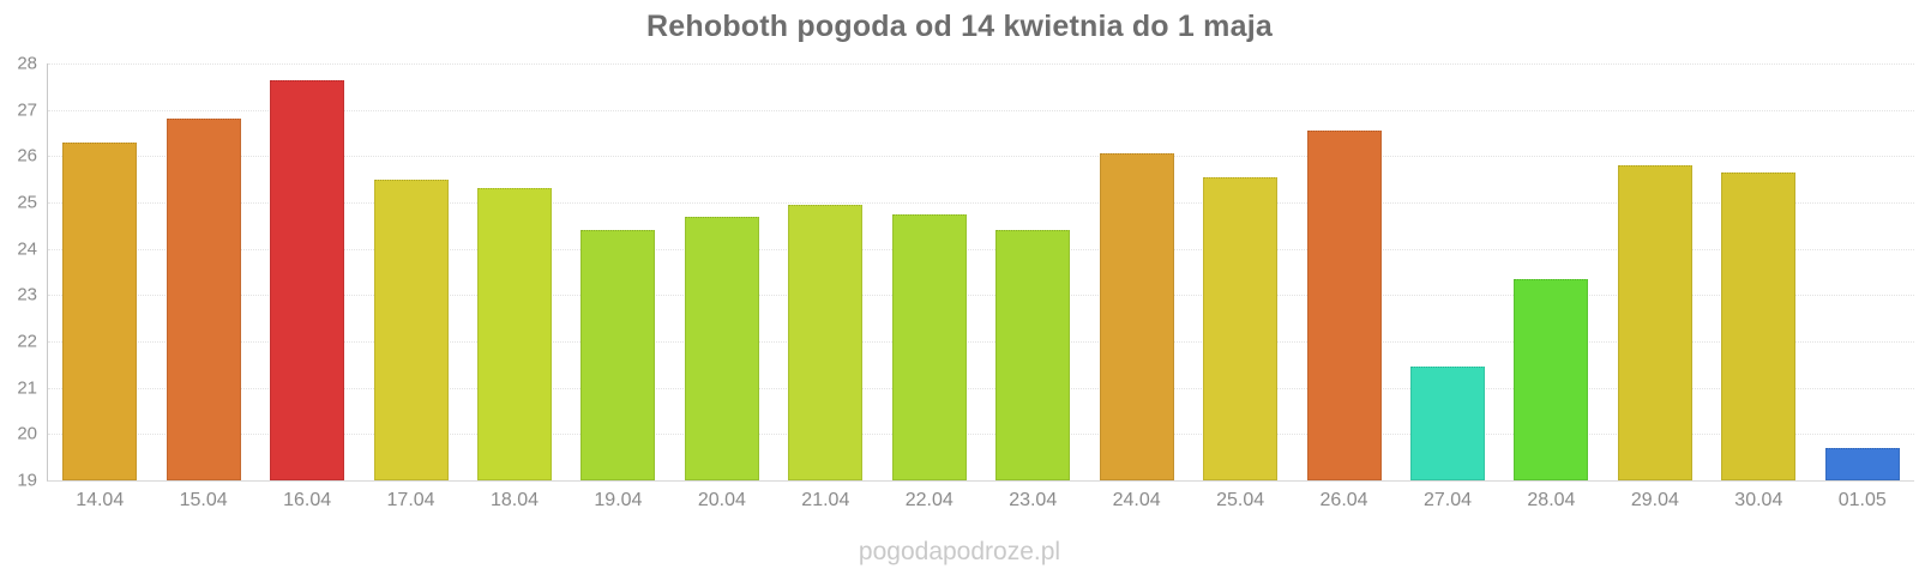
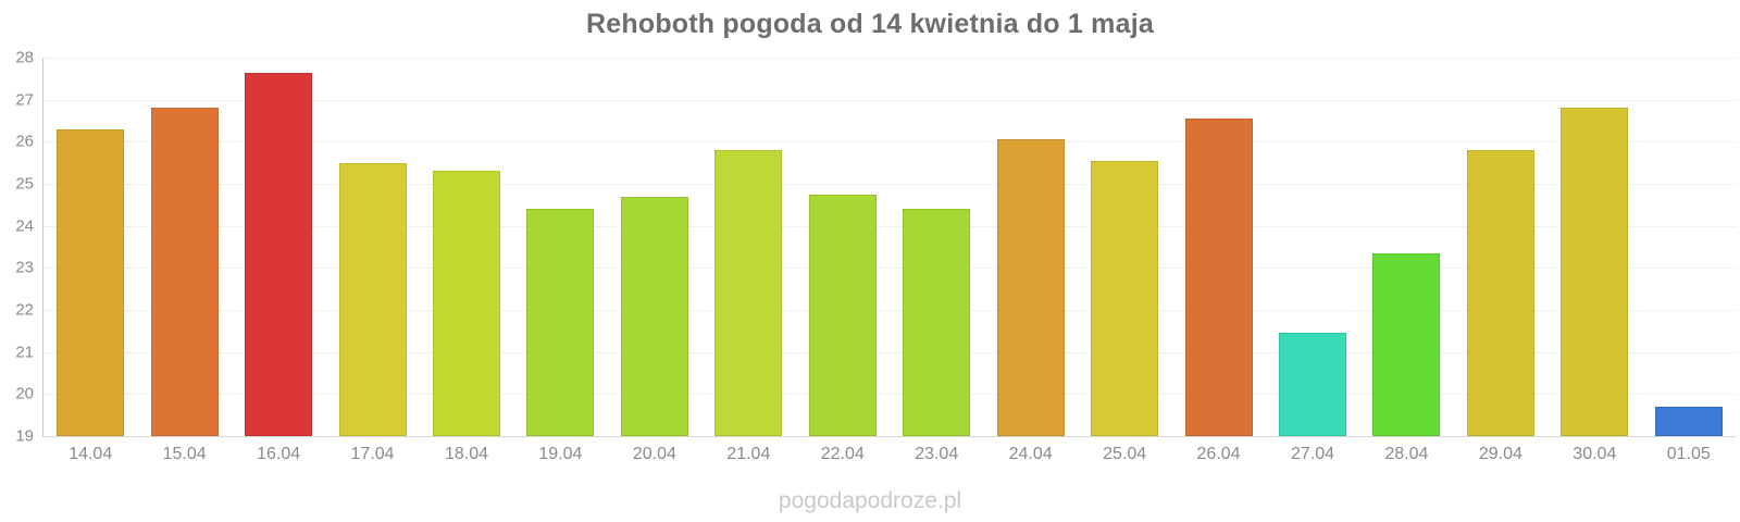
21.04: 24.9 -> 25.8
30.04: 25.6 -> 26.8
